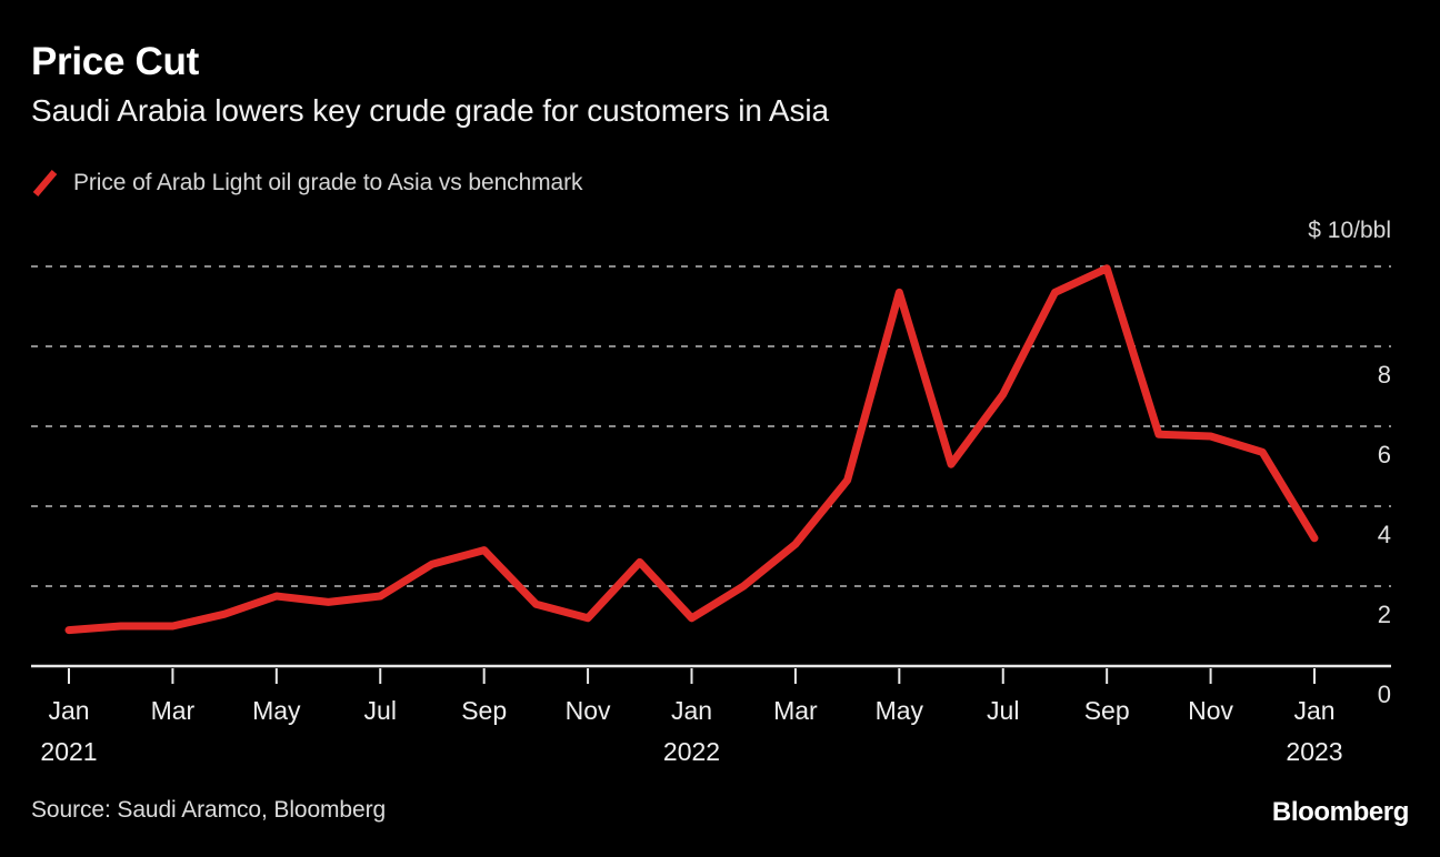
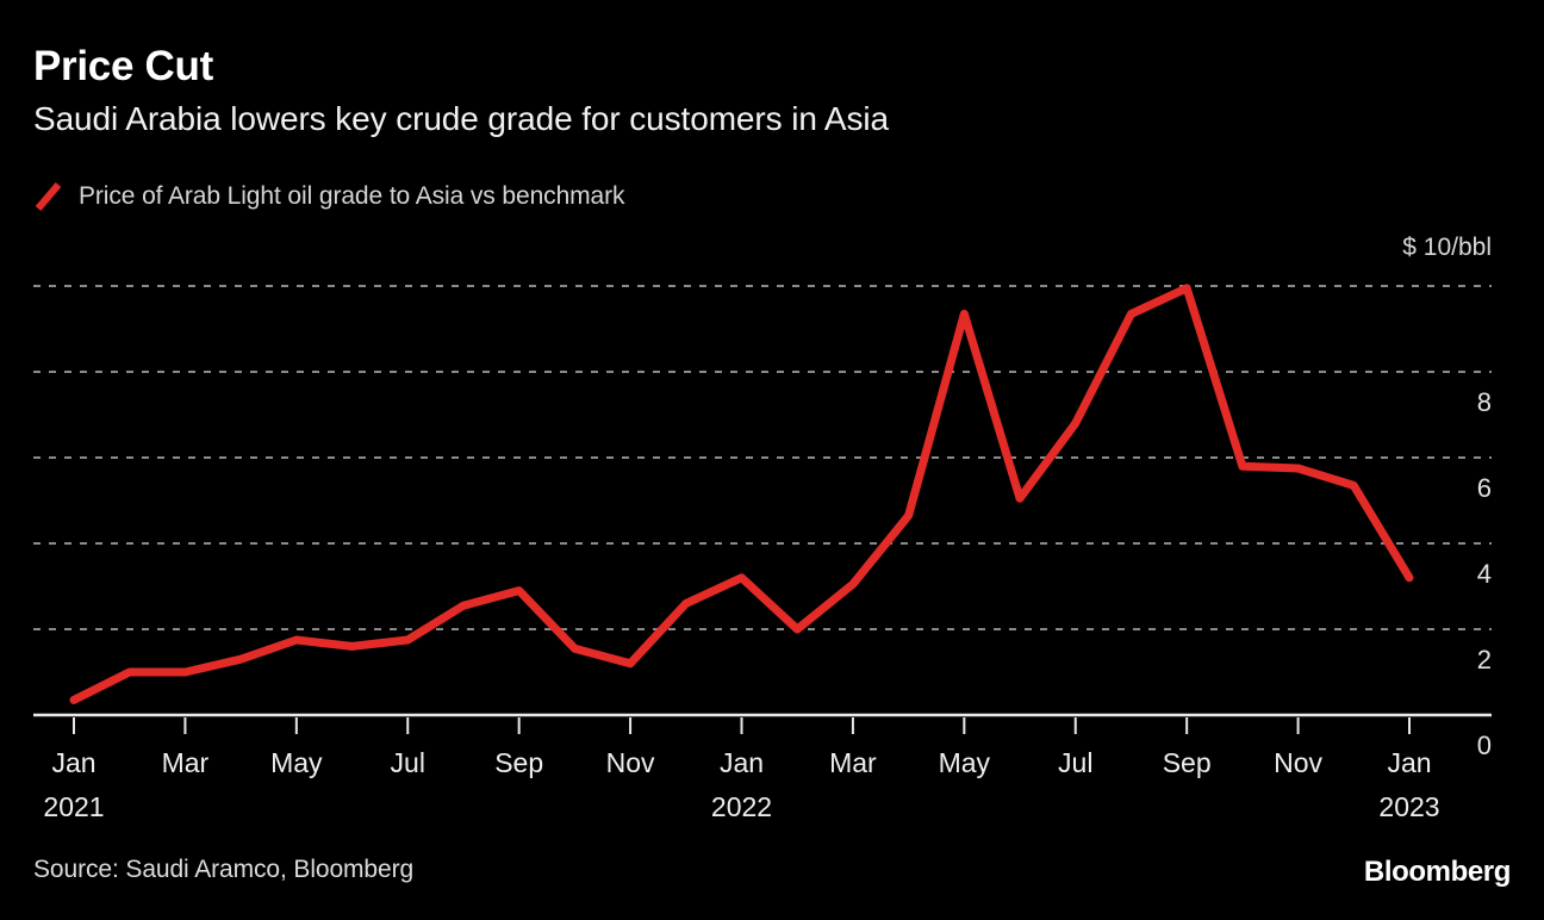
Jan 2021: 0.9 -> 0.3
Jan 2022: 1.2 -> 3.2
